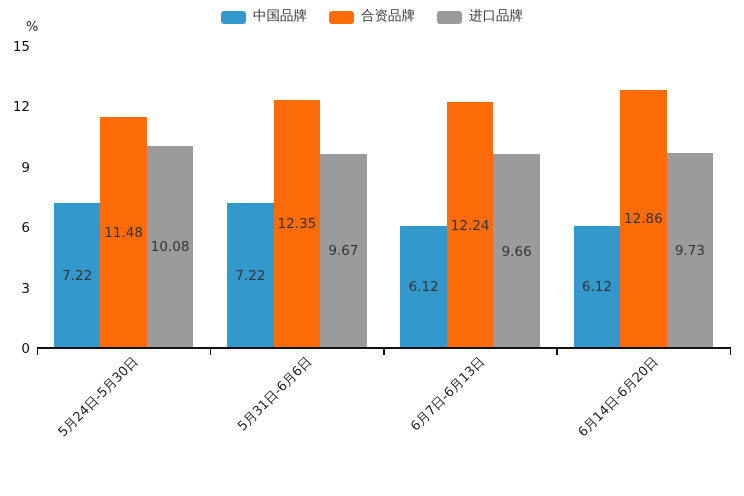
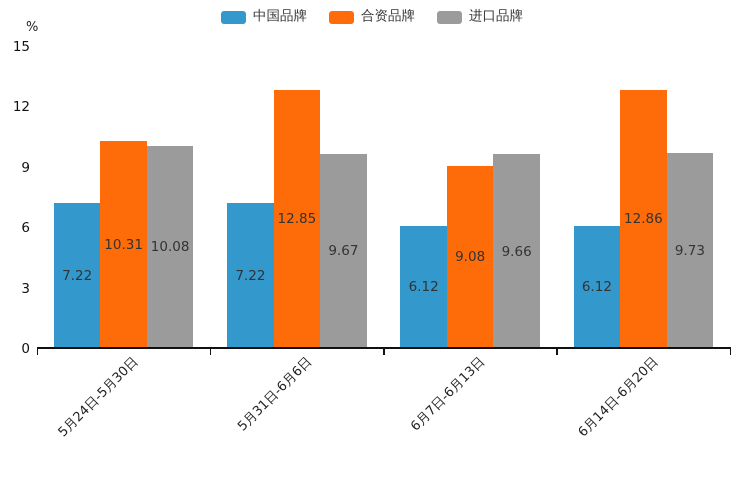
合资品牌/5月24日-5月30日: 11.48 -> 10.31
合资品牌/5月31日-6月6日: 12.35 -> 12.85
合资品牌/6月7日-6月13日: 12.24 -> 9.08
